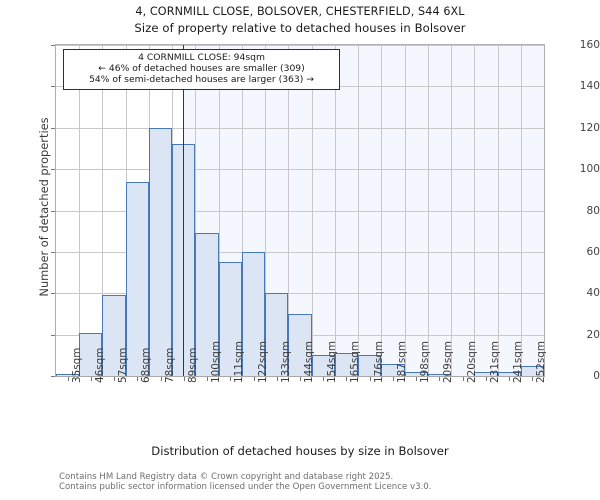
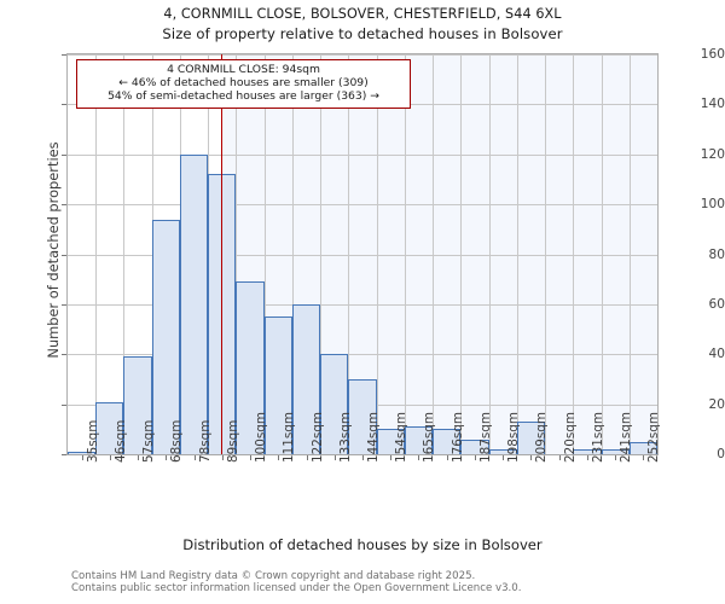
209sqm: 1 -> 13
